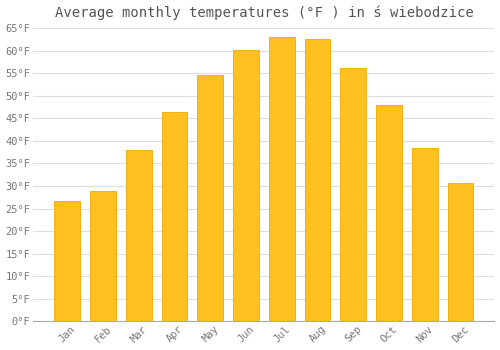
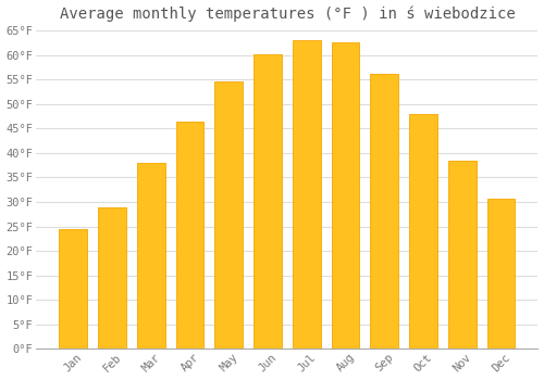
Jan: 26.6°F -> 24.5°F
